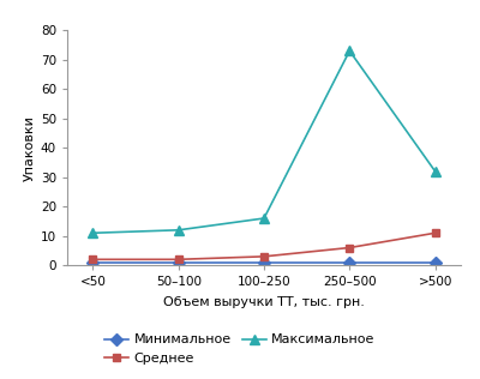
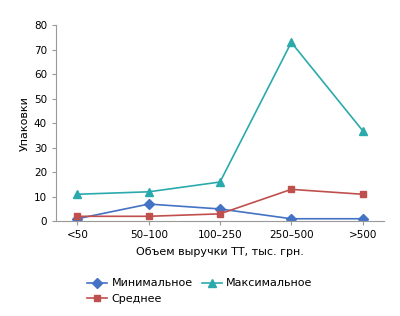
Минимальное/50–100: 1 -> 7
Минимальное/100–250: 1 -> 5
Среднее/250–500: 6 -> 13
Максимальное/>500: 32 -> 37
